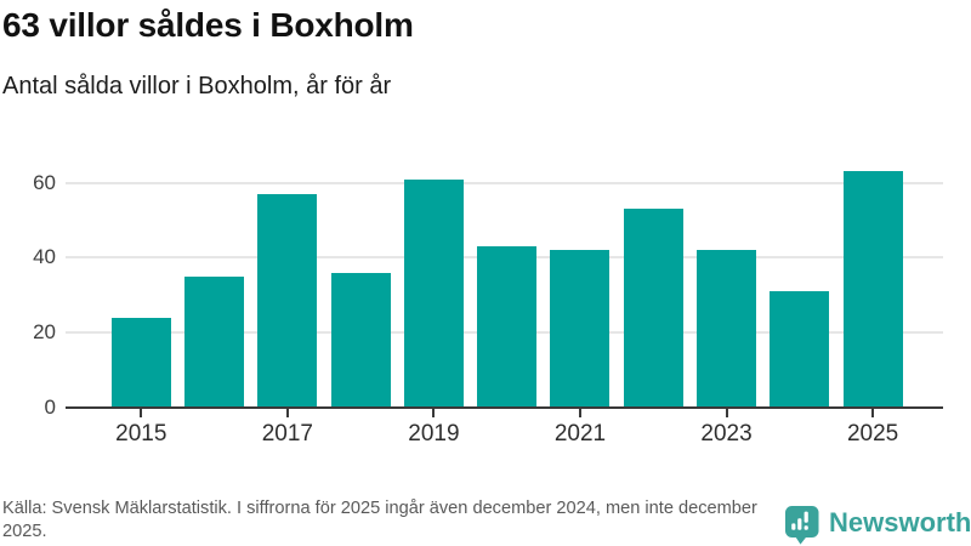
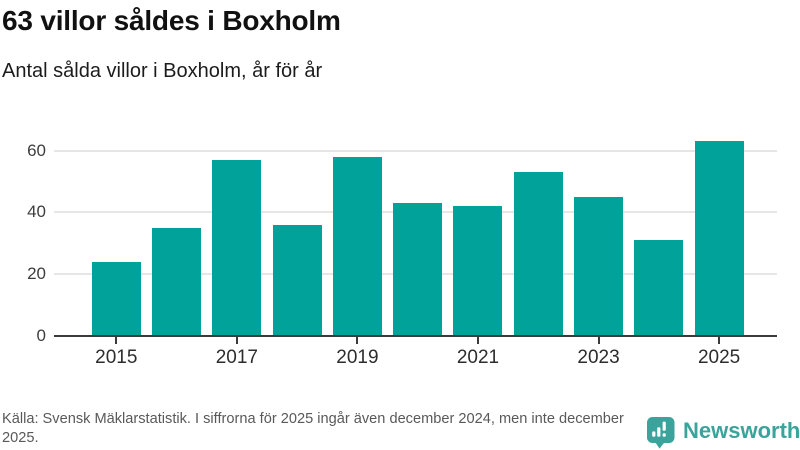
2019: 61 -> 58
2023: 42 -> 45
